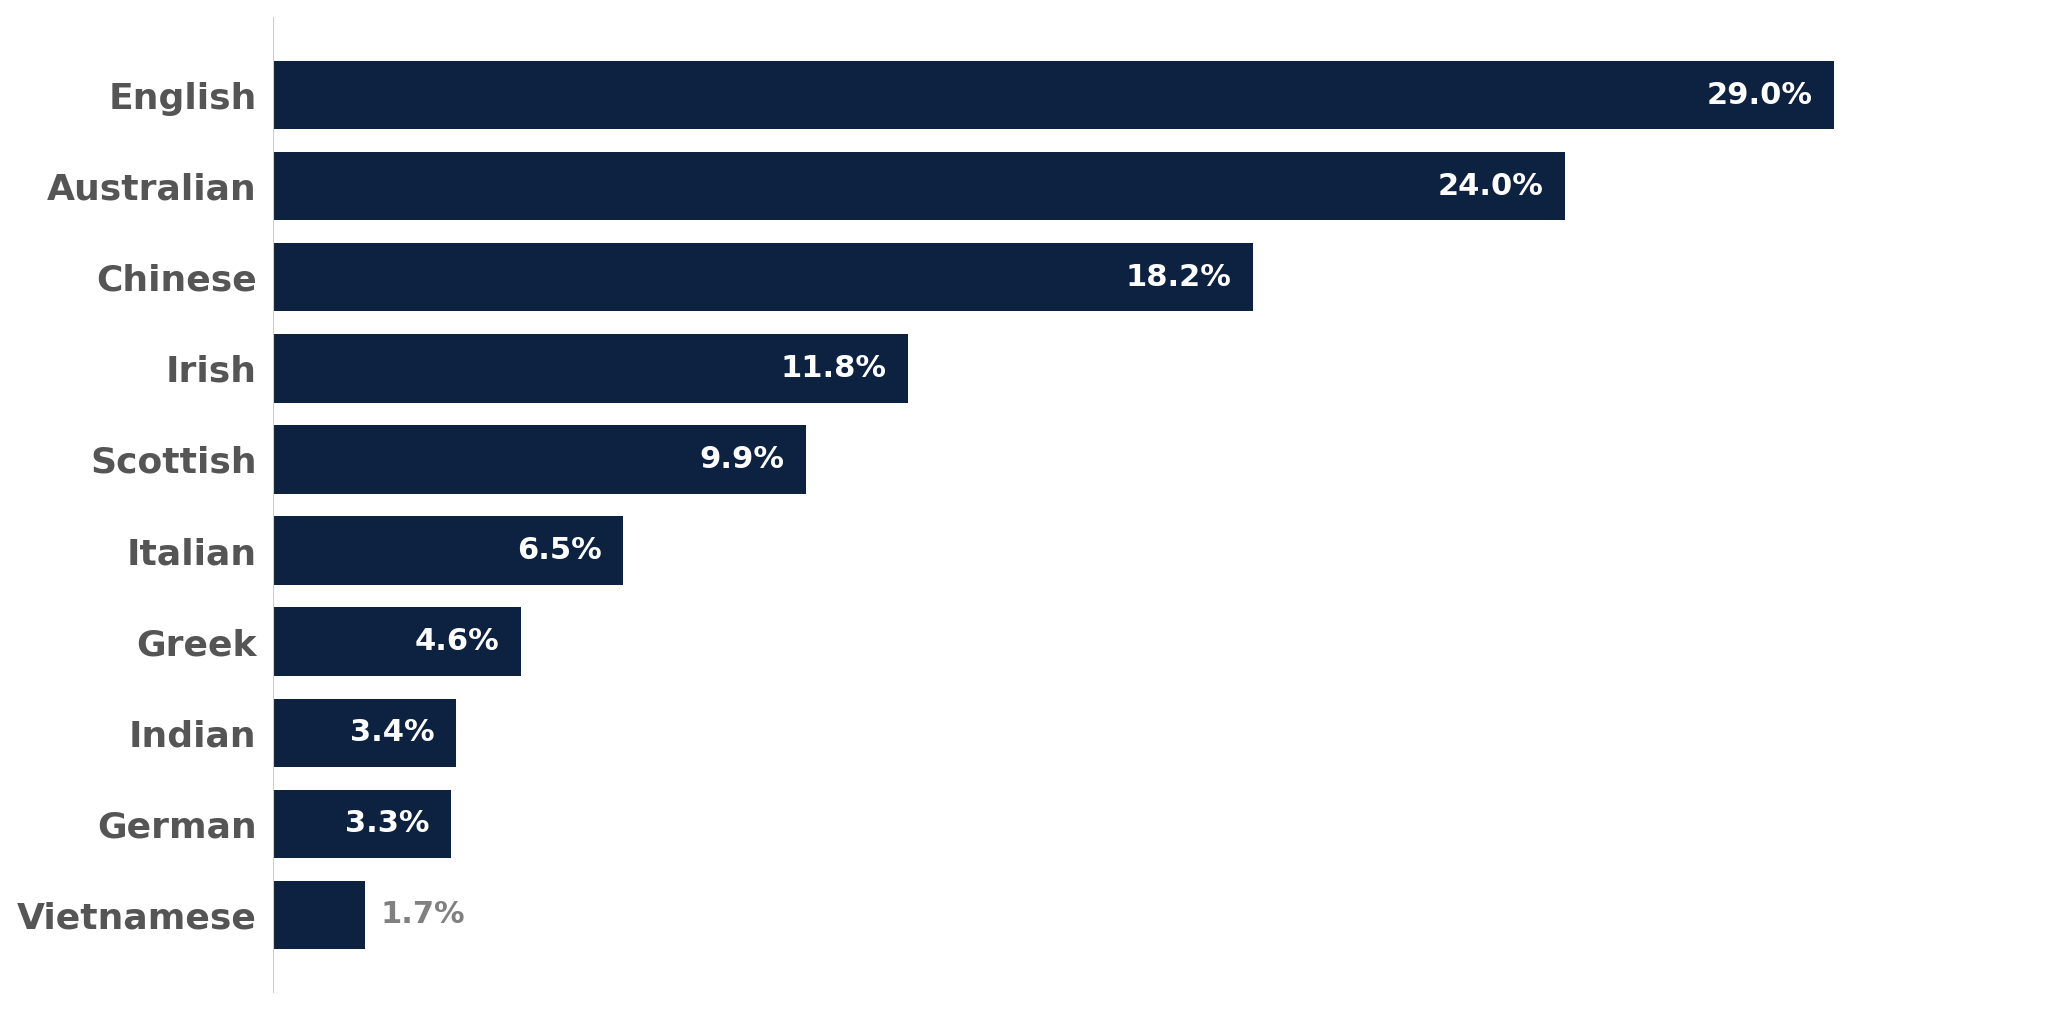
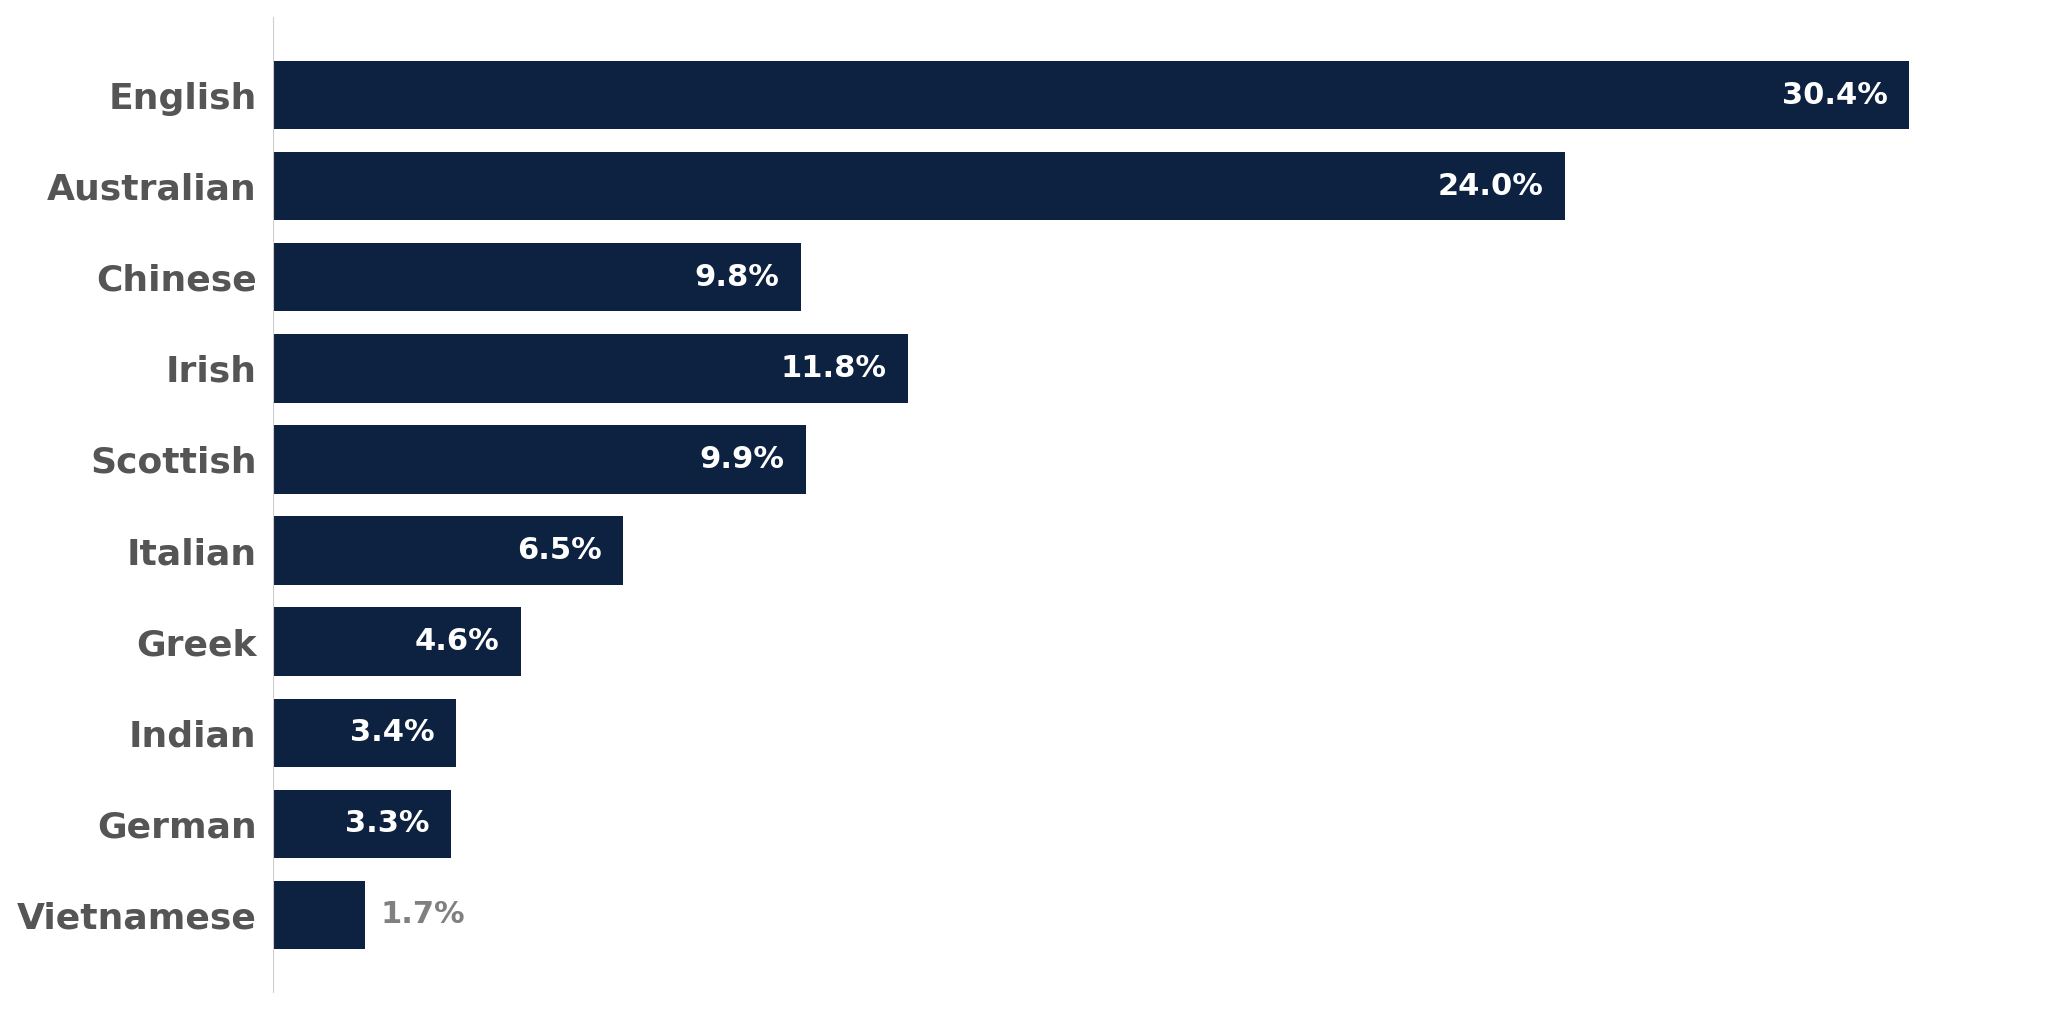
English: 29.0% -> 30.4%
Chinese: 18.2% -> 9.8%
